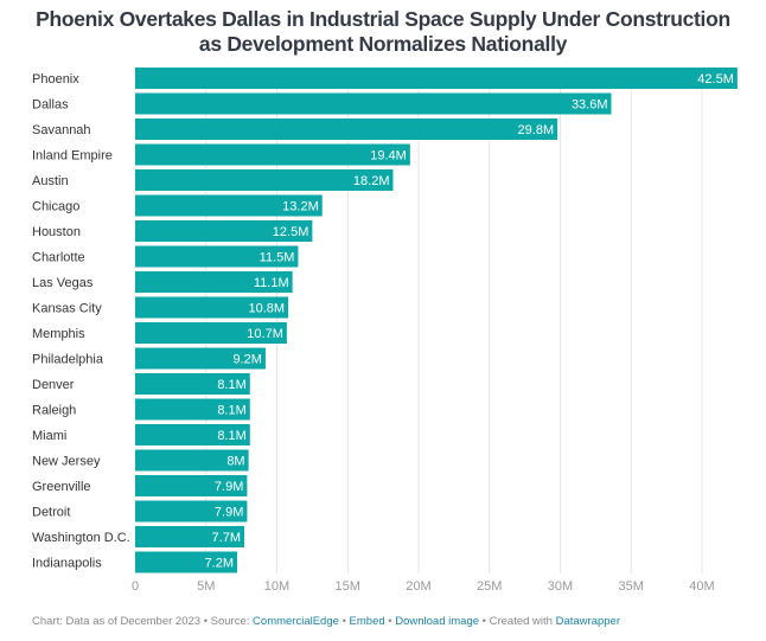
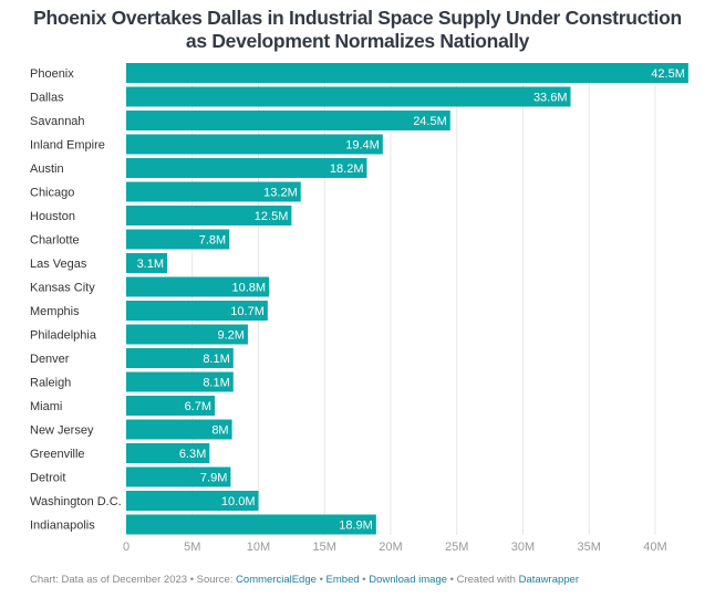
Savannah: 29.8M -> 24.5M
Charlotte: 11.5M -> 7.8M
Las Vegas: 11.1M -> 3.1M
Miami: 8.1M -> 6.7M
Greenville: 7.9M -> 6.3M
Washington D.C.: 7.7M -> 10.0M
Indianapolis: 7.2M -> 18.9M
